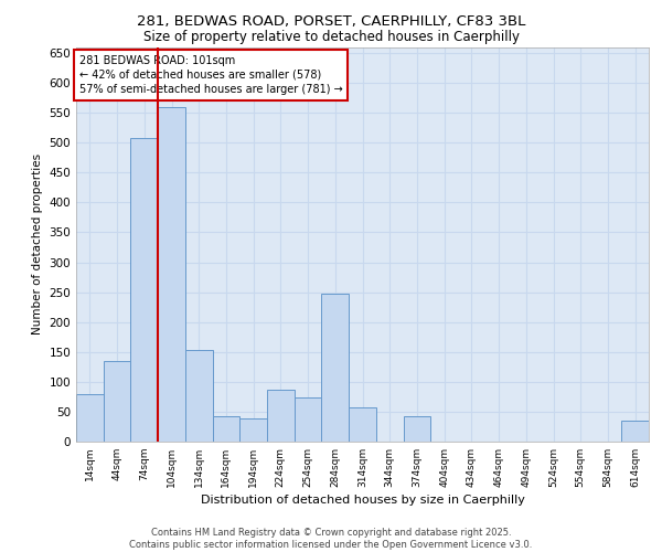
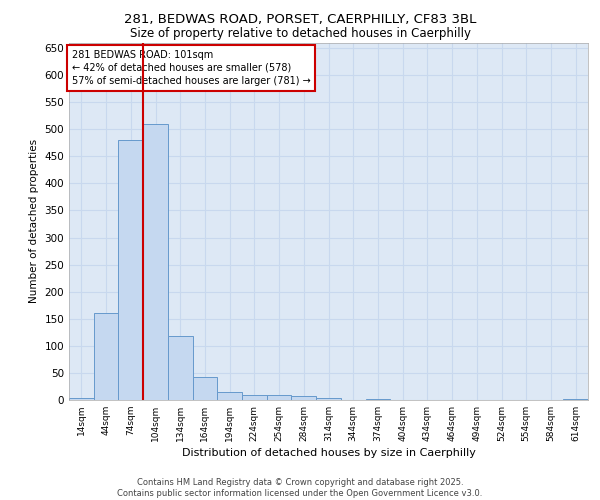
14sqm: 80 -> 3
44sqm: 134 -> 160
74sqm: 508 -> 480
104sqm: 560 -> 510
134sqm: 154 -> 118
194sqm: 38 -> 15
224sqm: 86 -> 10
254sqm: 74 -> 9
284sqm: 248 -> 8
314sqm: 58 -> 3
374sqm: 42 -> 2
614sqm: 36 -> 2
